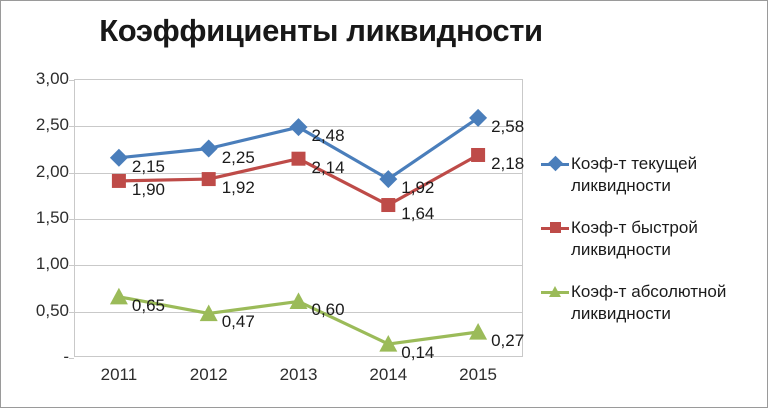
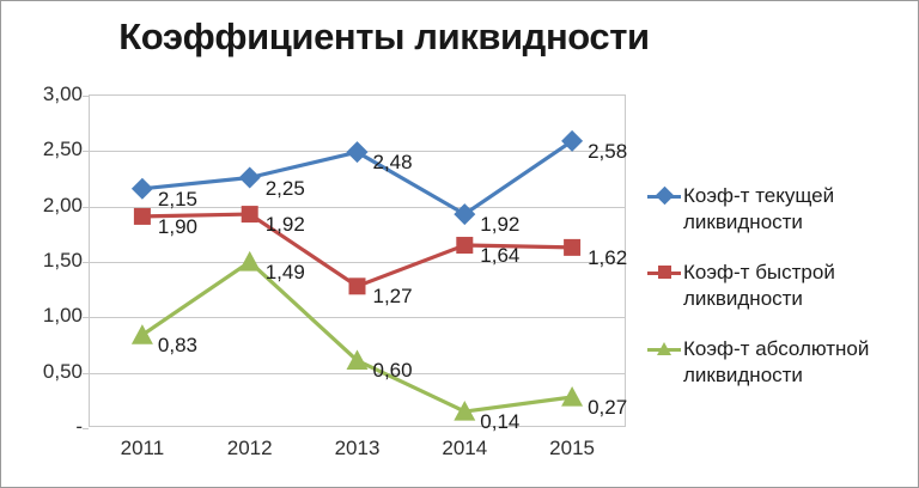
Коэф-т абсолютной ликвидности/2011: 0,65 -> 0,83
Коэф-т абсолютной ликвидности/2012: 0,47 -> 1,49
Коэф-т быстрой ликвидности/2013: 2,14 -> 1,27
Коэф-т быстрой ликвидности/2015: 2,18 -> 1,62
